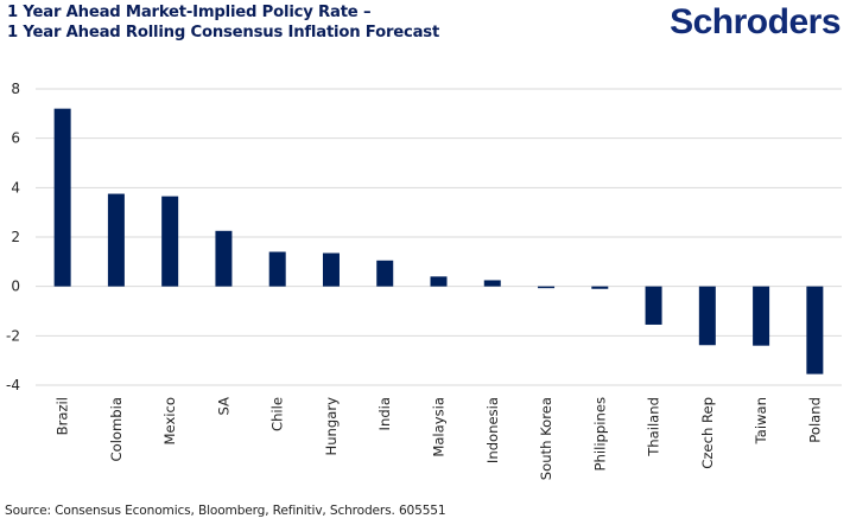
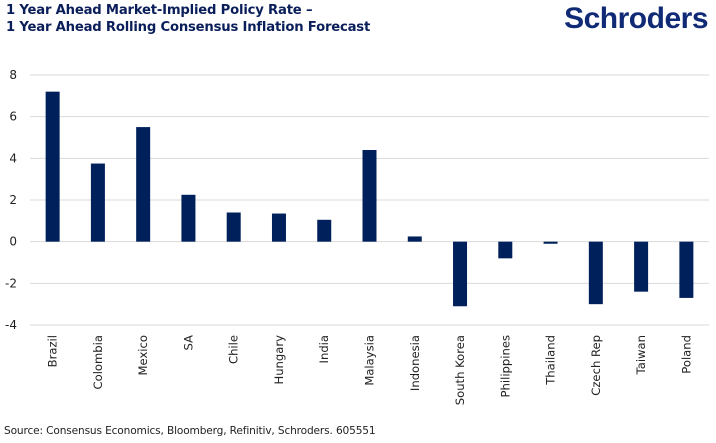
Mexico: 3.6 -> 5.5
Malaysia: 0.4 -> 4.4
South Korea: -0.1 -> -3.1
Philippines: -0.1 -> -0.8
Thailand: -1.6 -> -0.1
Czech Rep: -2.4 -> -3.0
Poland: -3.5 -> -2.7
